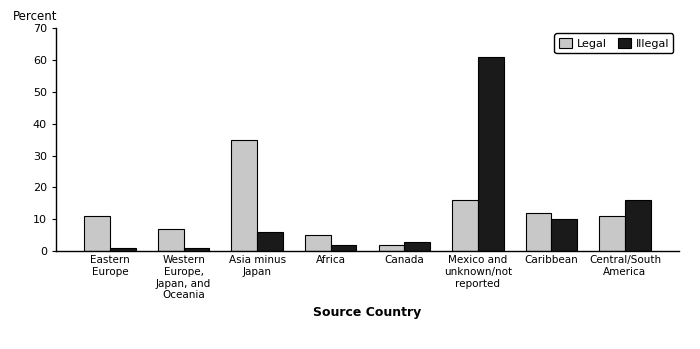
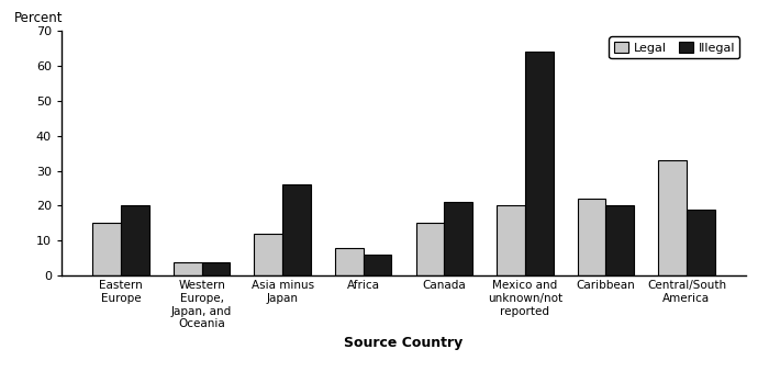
Legal/Eastern Europe: 11 -> 15
Illegal/Eastern Europe: 1 -> 20
Legal/Western Europe, Japan, and Oceania: 7 -> 4
Illegal/Western Europe, Japan, and Oceania: 1 -> 4
Legal/Asia minus Japan: 35 -> 12
Illegal/Asia minus Japan: 6 -> 26
Legal/Africa: 5 -> 8
Illegal/Africa: 2 -> 6
Legal/Canada: 2 -> 15
Illegal/Canada: 3 -> 21
Legal/Mexico and unknown/not reported: 16 -> 20
Illegal/Mexico and unknown/not reported: 61 -> 64
Legal/Caribbean: 12 -> 22
Illegal/Caribbean: 10 -> 20
Legal/Central/South America: 11 -> 33
Illegal/Central/South America: 16 -> 19
